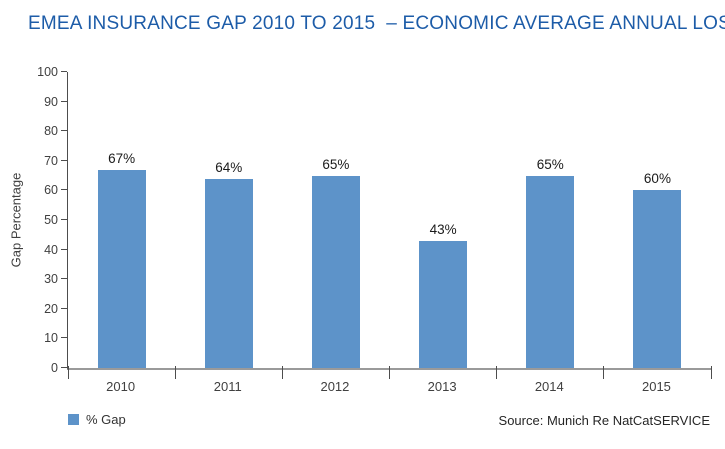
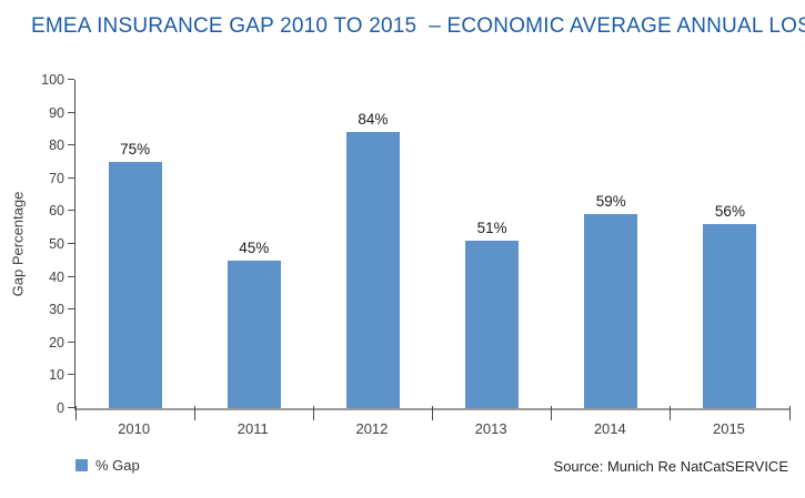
2010: 67% -> 75%
2011: 64% -> 45%
2012: 65% -> 84%
2013: 43% -> 51%
2014: 65% -> 59%
2015: 60% -> 56%
